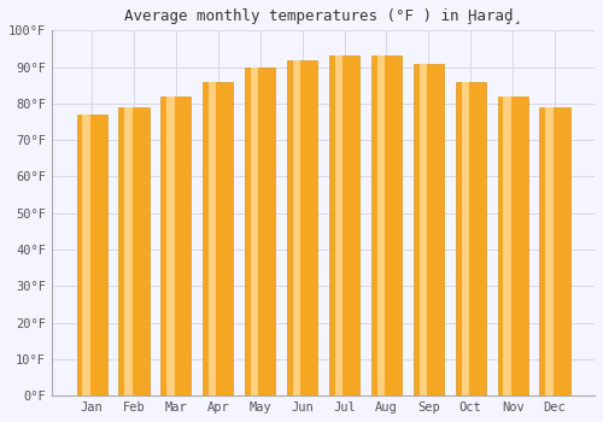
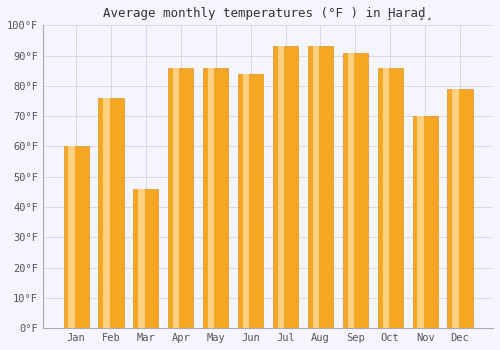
Jan: 77°F -> 60°F
Feb: 79°F -> 76°F
Mar: 82°F -> 46°F
May: 90°F -> 86°F
Jun: 92°F -> 84°F
Nov: 82°F -> 70°F
